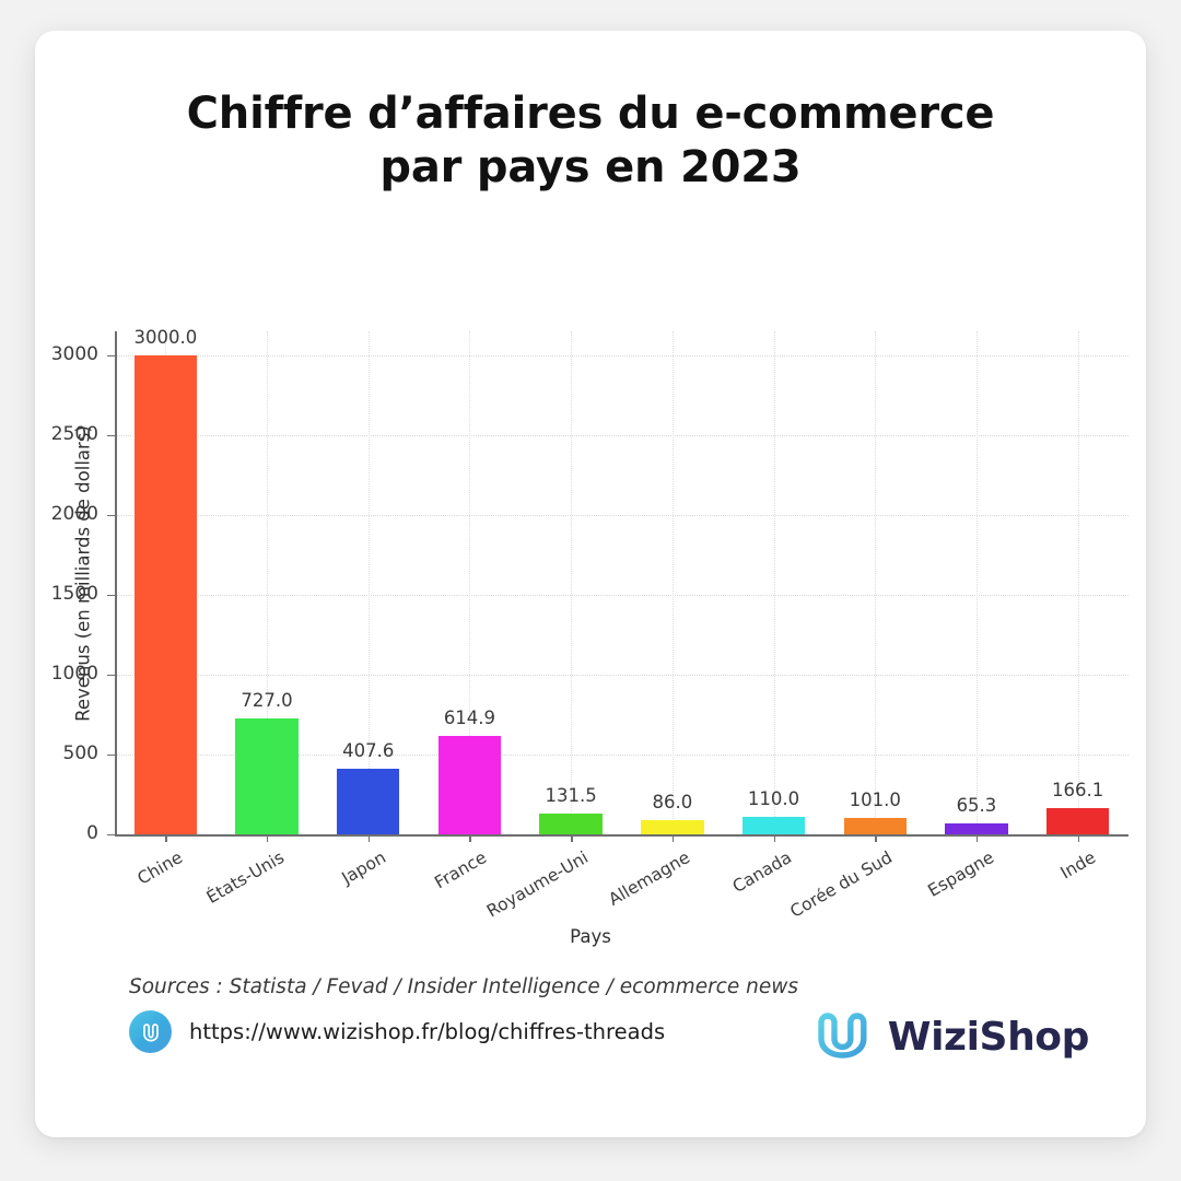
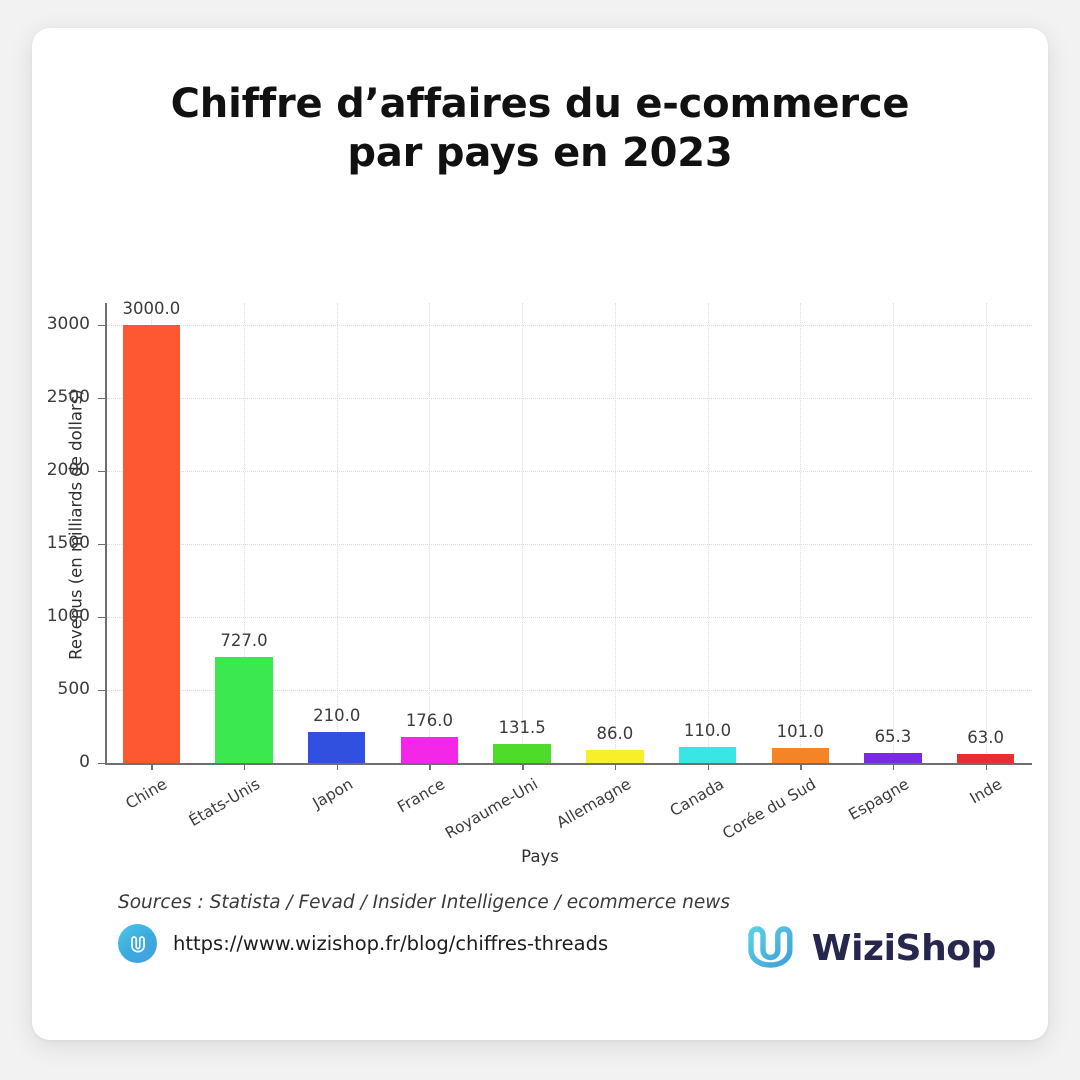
Japon: 407.6 -> 210.0
France: 614.9 -> 176.0
Inde: 166.1 -> 63.0
